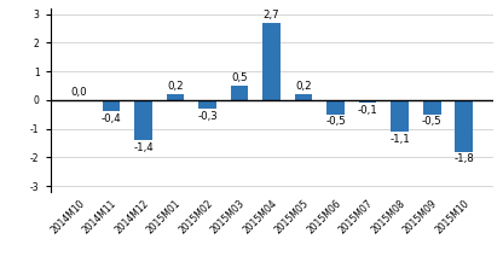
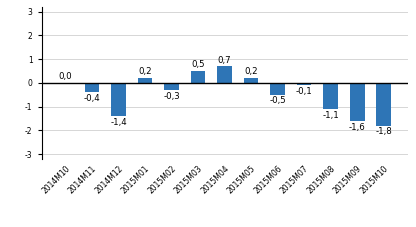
2015M04: 2,7 -> 0,7
2015M09: -0,5 -> -1,6
